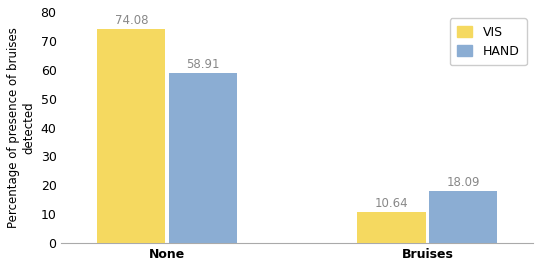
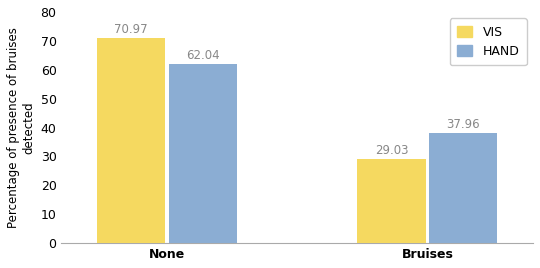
VIS/None: 74.08 -> 70.97
HAND/None: 58.91 -> 62.04
VIS/Bruises: 10.64 -> 29.03
HAND/Bruises: 18.09 -> 37.96
